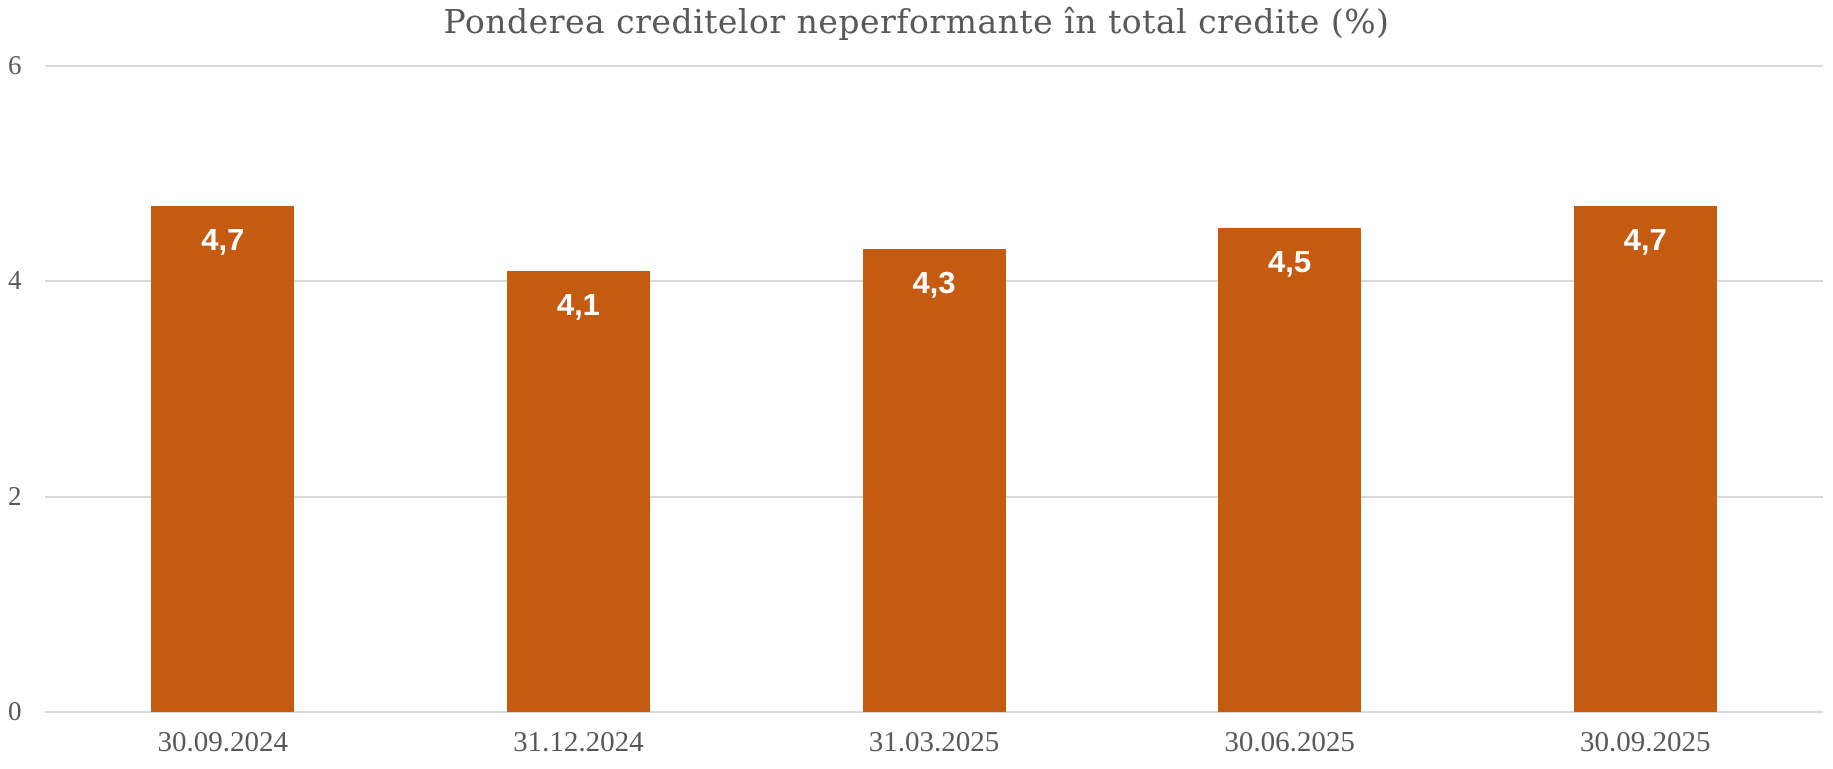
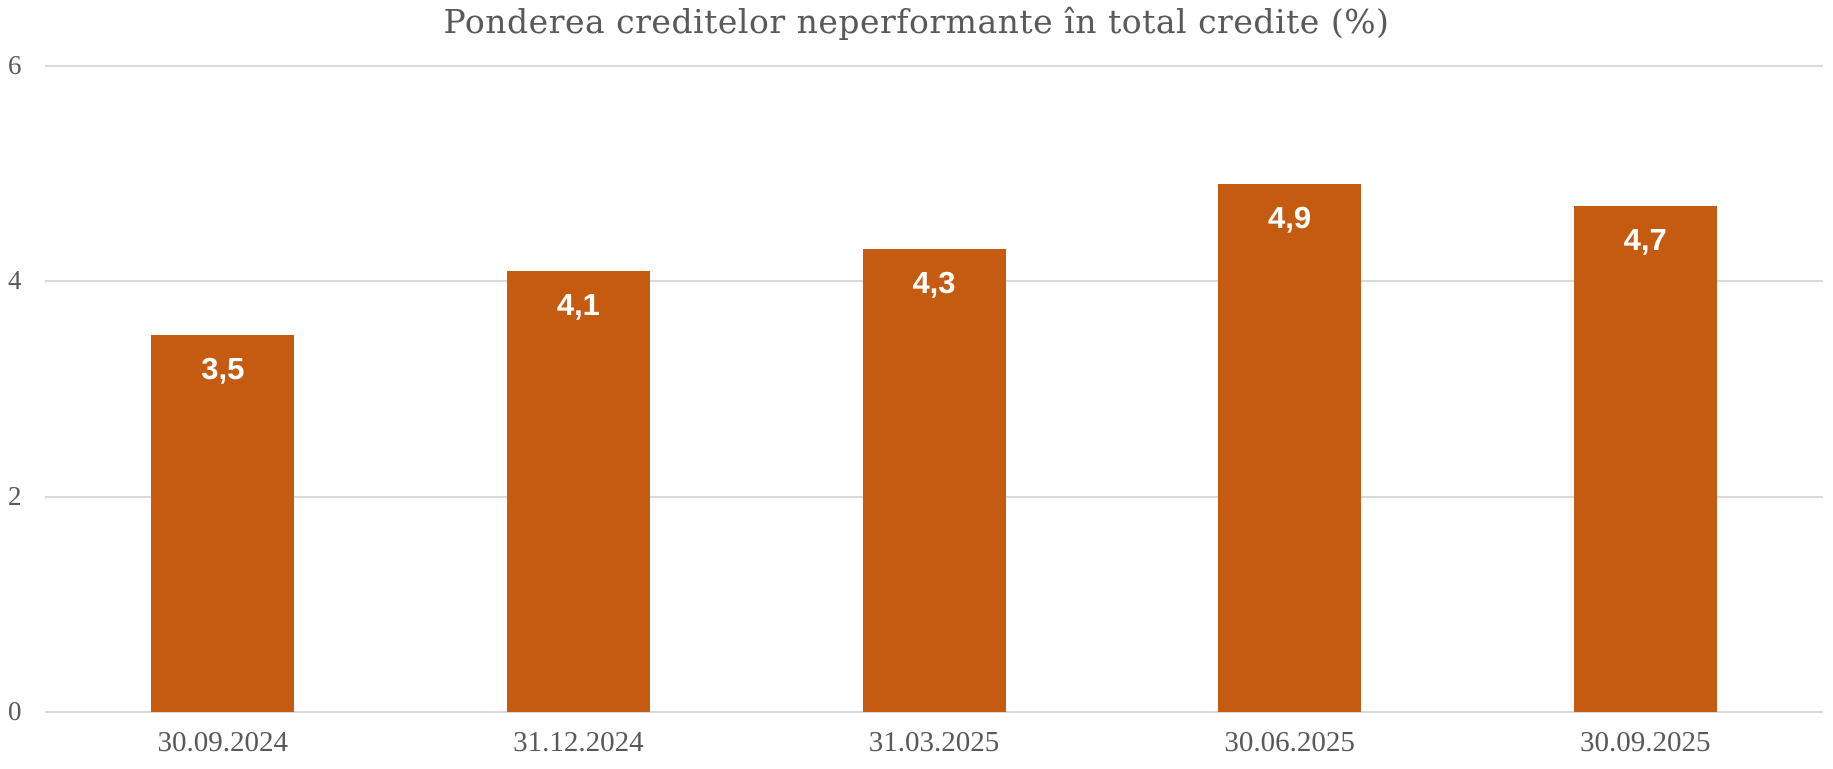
30.09.2024: 4,7 -> 3,5
30.06.2025: 4,5 -> 4,9
